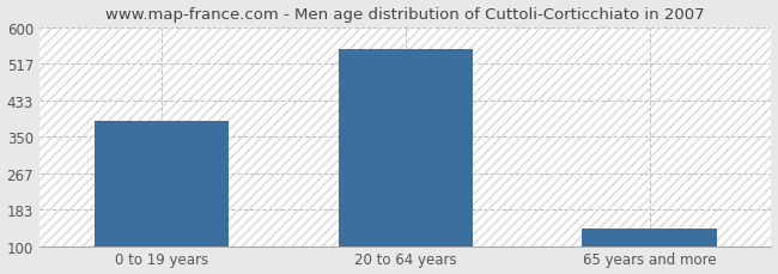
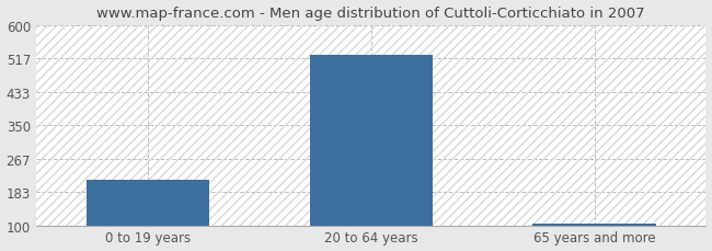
0 to 19 years: 385 -> 213
20 to 64 years: 550 -> 527
65 years and more: 140 -> 105
